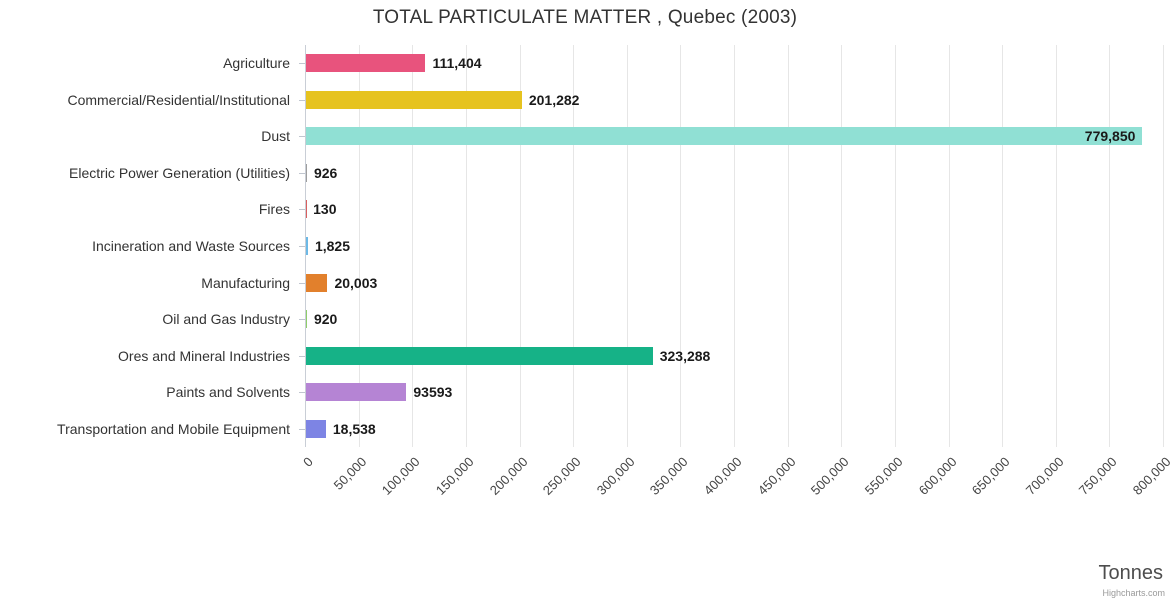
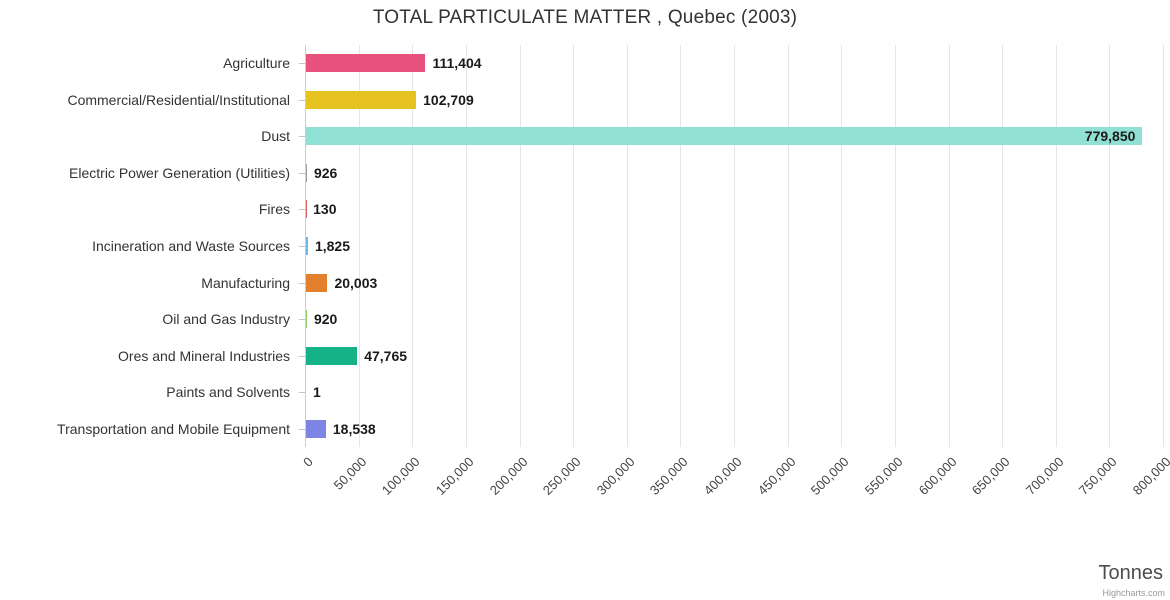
Commercial/Residential/Institutional: 201,282 -> 102,709
Ores and Mineral Industries: 323,288 -> 47,765
Paints and Solvents: 93593 -> 1
